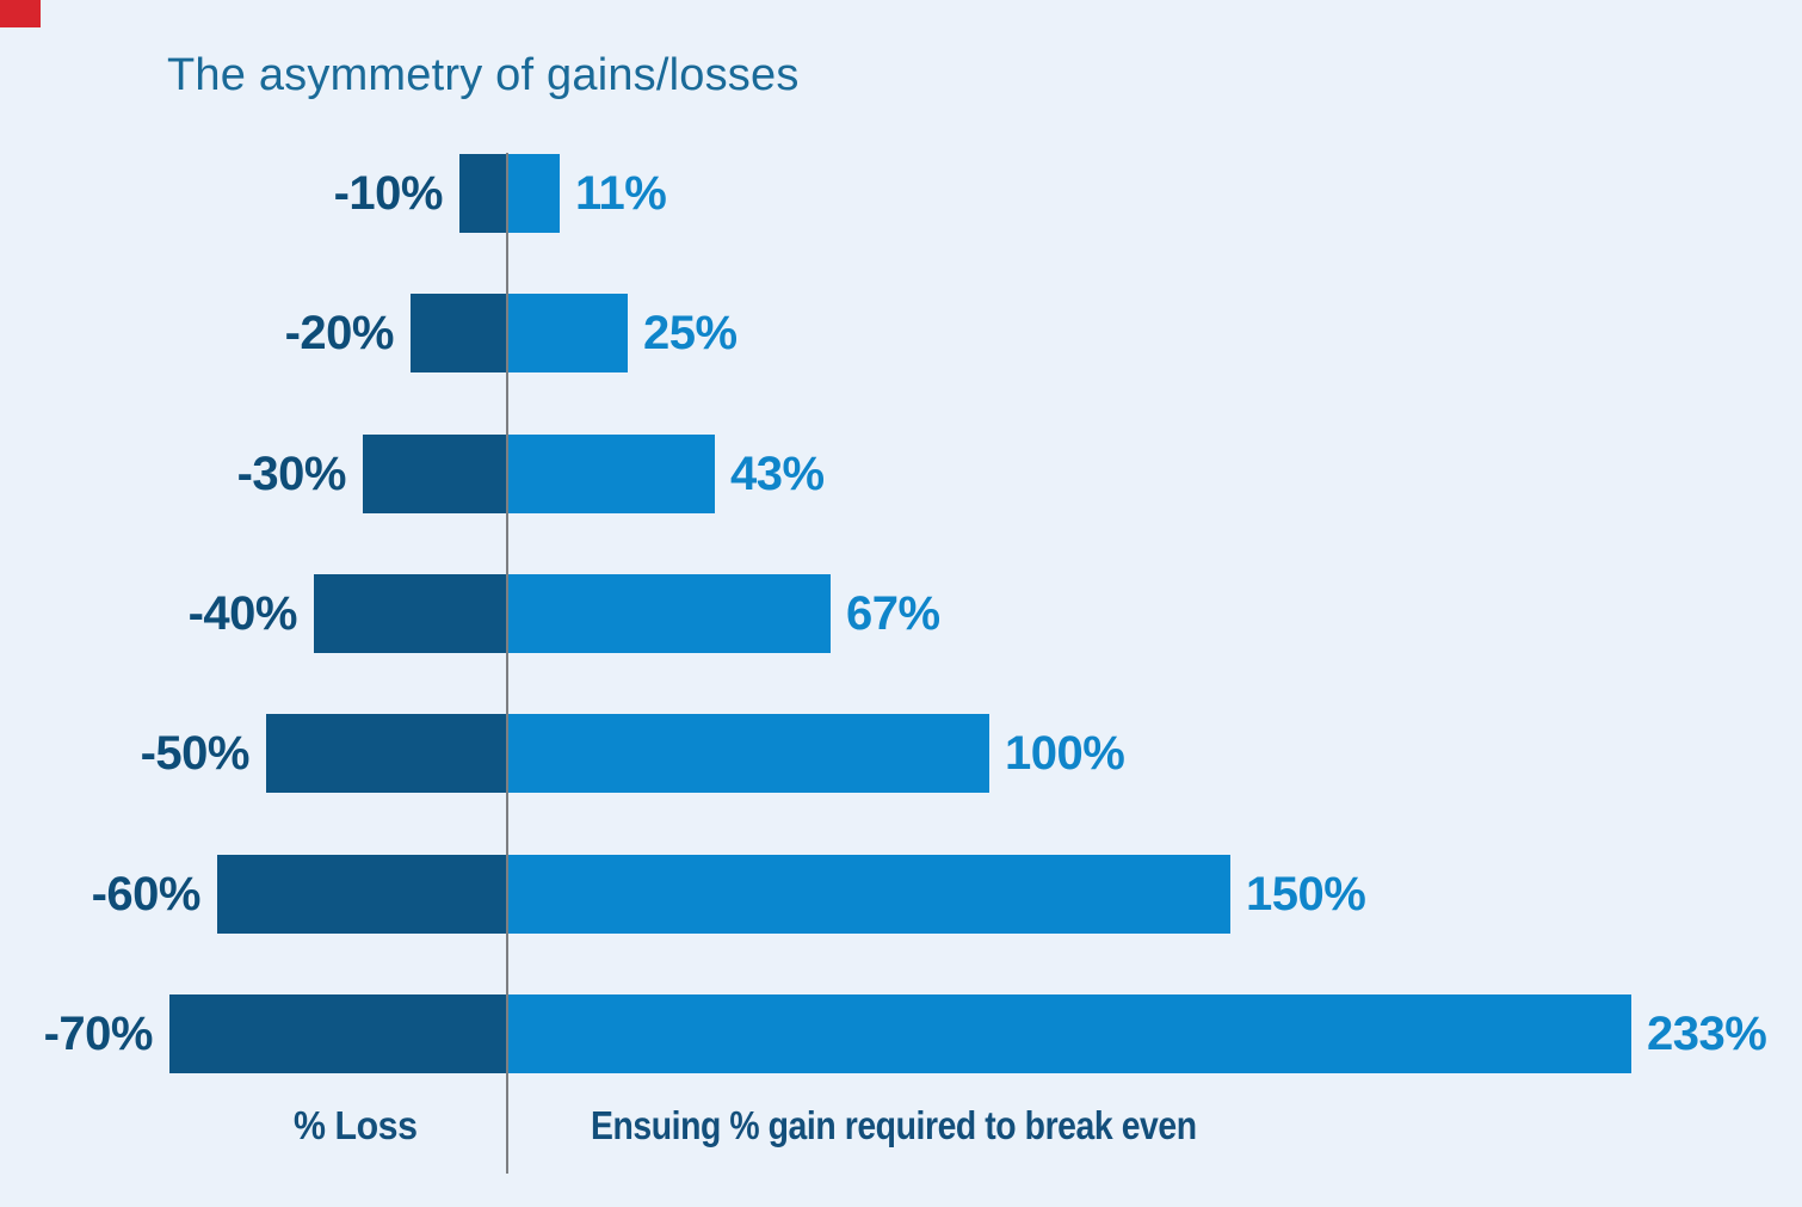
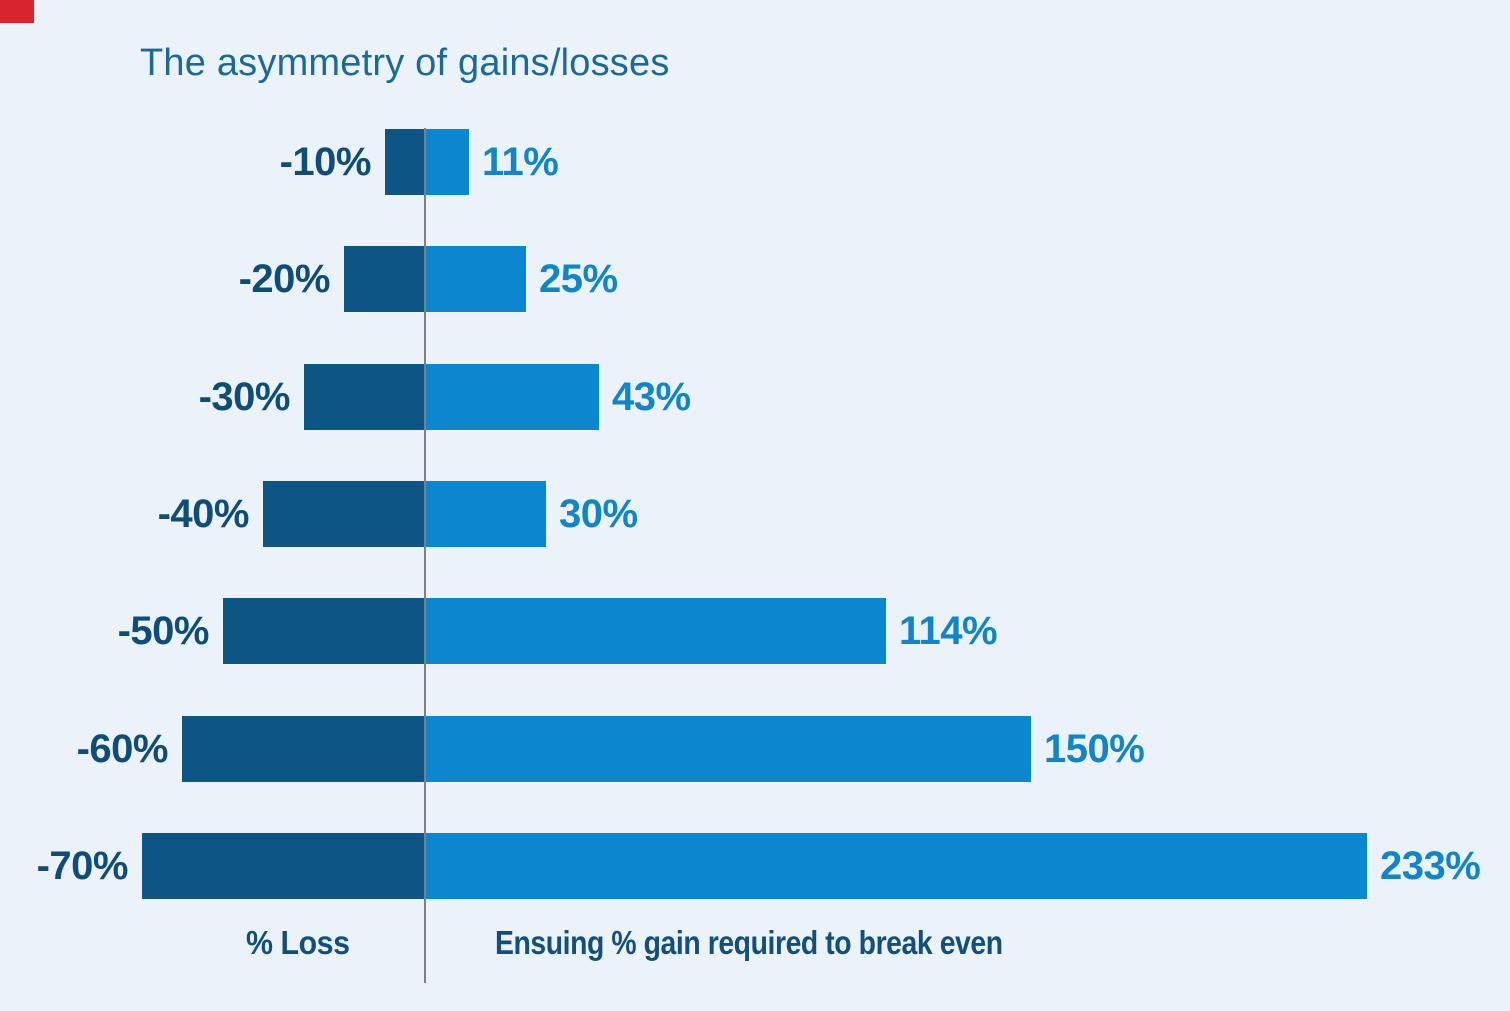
Ensuing % gain required to break even/-40%: 67% -> 30%
Ensuing % gain required to break even/-50%: 100% -> 114%
